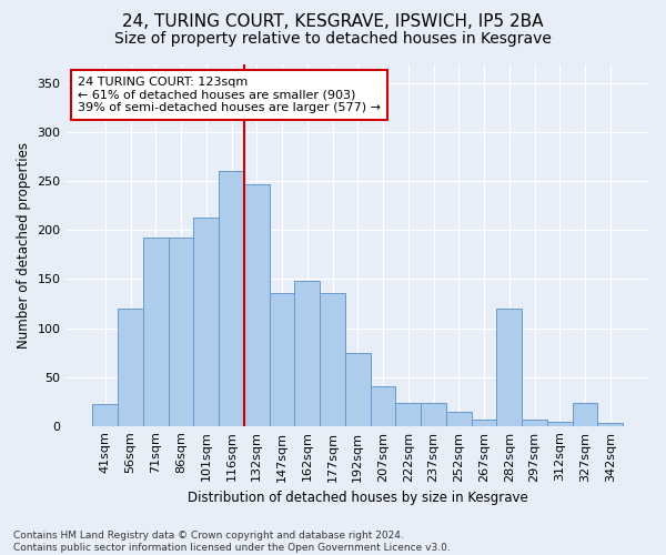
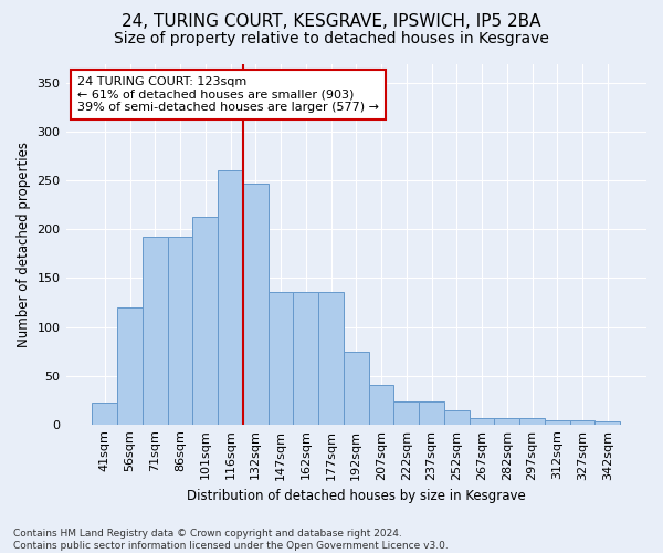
162sqm: 148 -> 136
282sqm: 120 -> 6
327sqm: 24 -> 4
